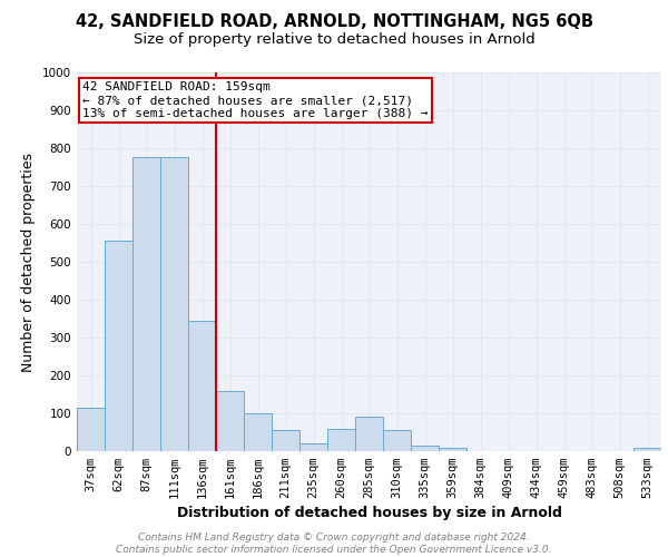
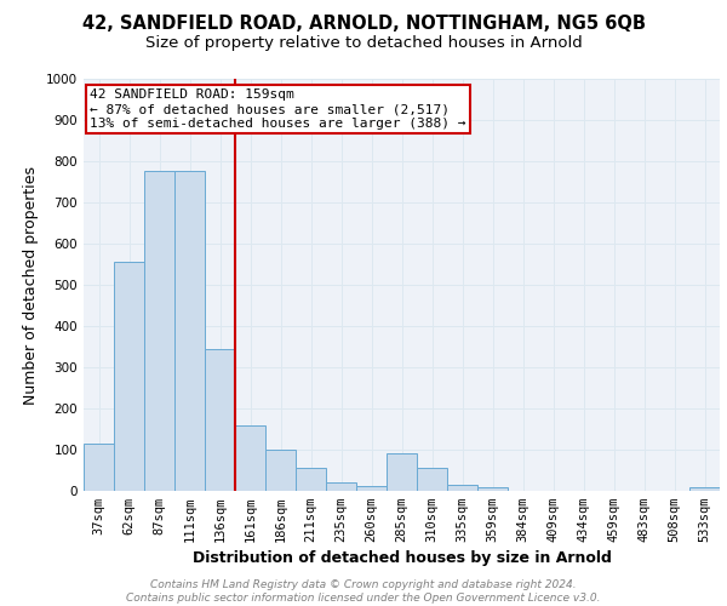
260sqm: 60 -> 12
